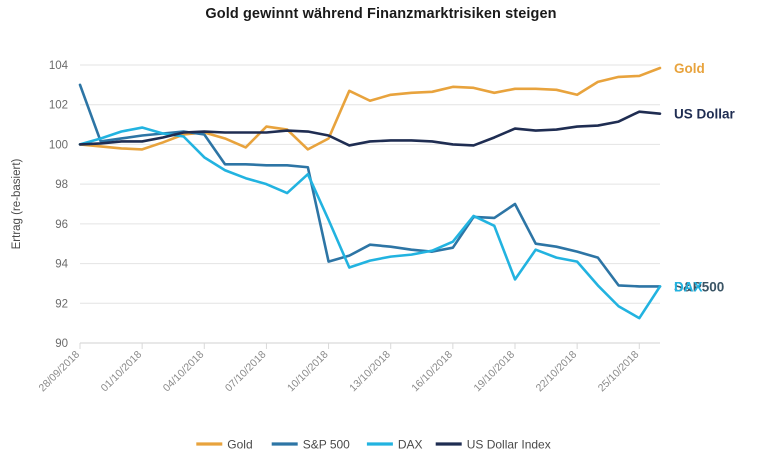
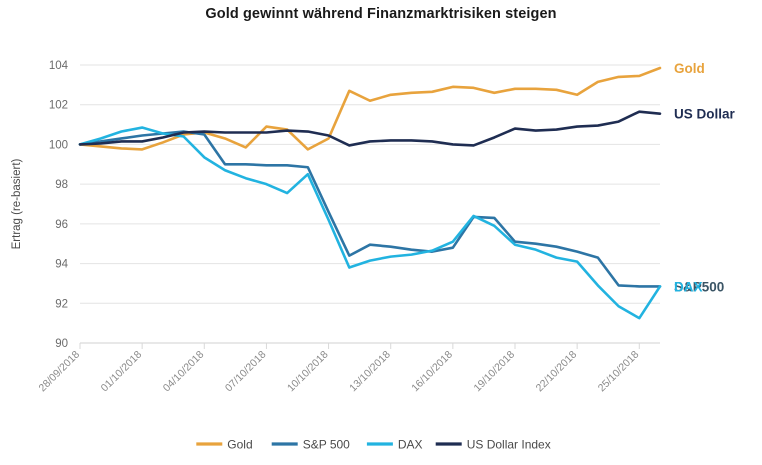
S&P 500/28/09/2018: 103.0 -> 100.0
S&P 500/10/10/2018: 94.1 -> 96.6
S&P 500/19/10/2018: 97.0 -> 95.1
DAX/19/10/2018: 93.2 -> 95.0
